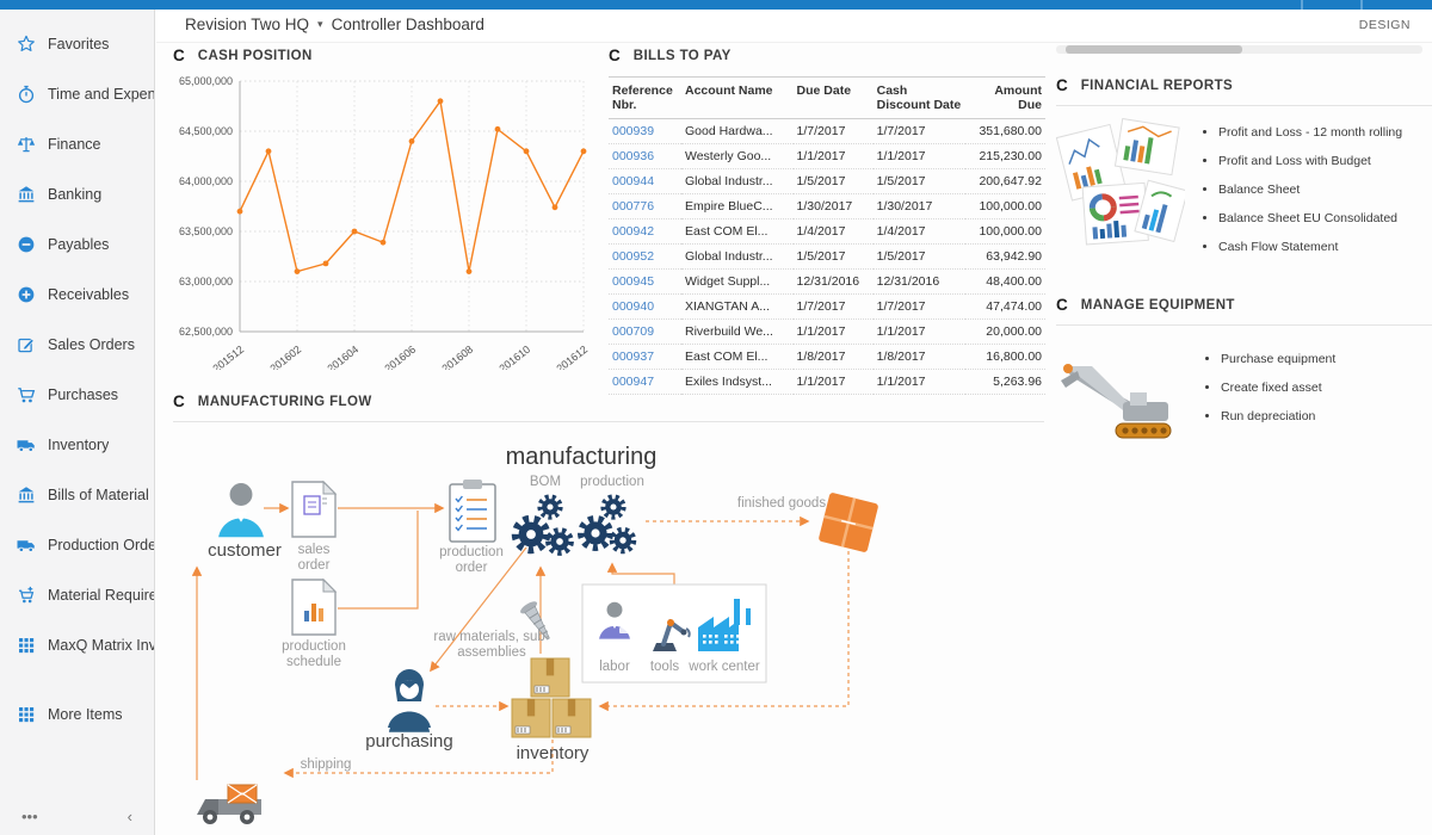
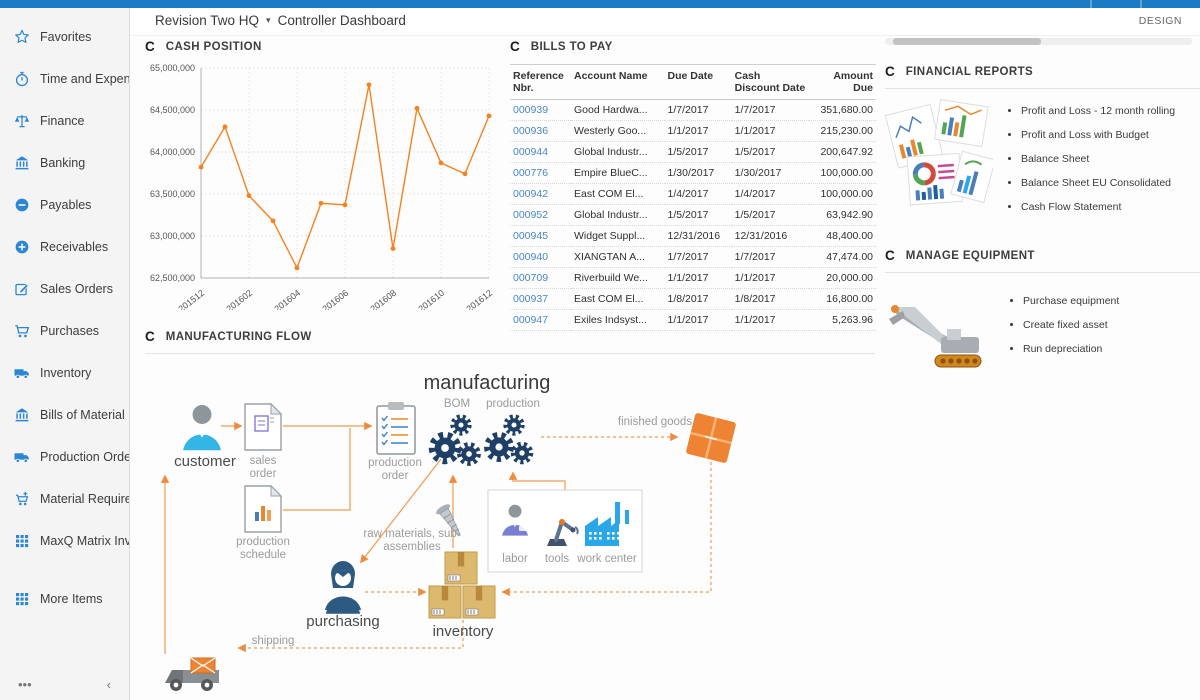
201512: 63700000 -> 63800000
201602: 63100000 -> 63500000
201604: 63500000 -> 62600000
201606: 64400000 -> 63400000
201608: 63100000 -> 62800000
201610: 64300000 -> 63900000
201612: 64300000 -> 64400000
